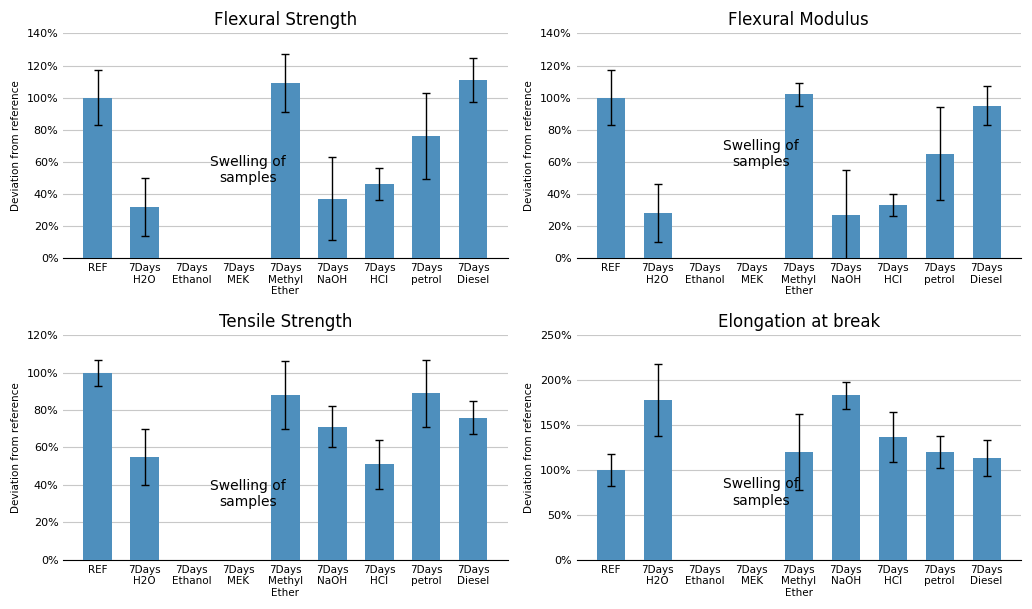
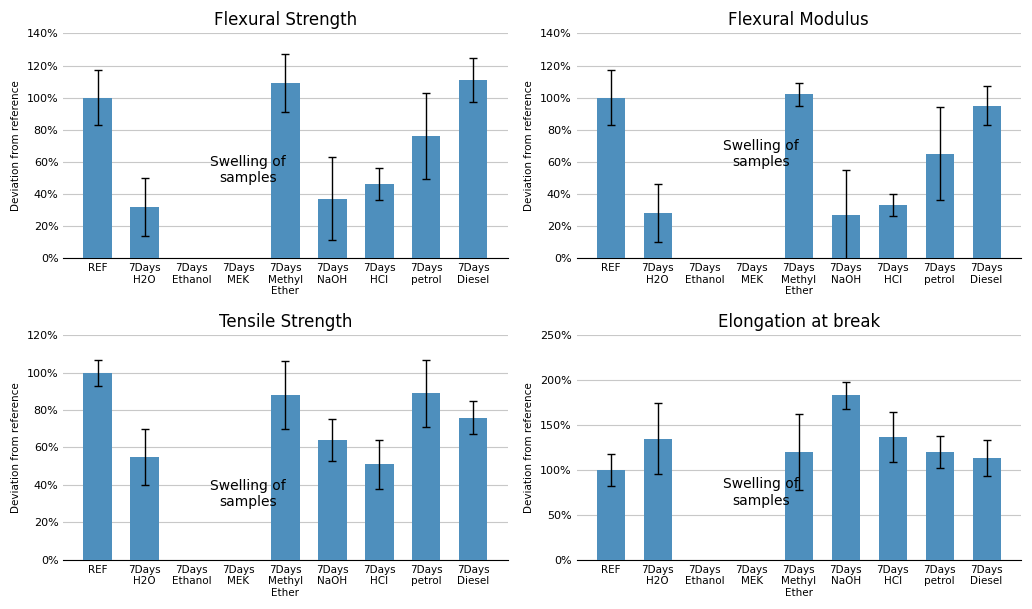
Tensile Strength/7Days NaOH: 71% -> 64%
Elongation at break/7Days H2O: 178% -> 135%
